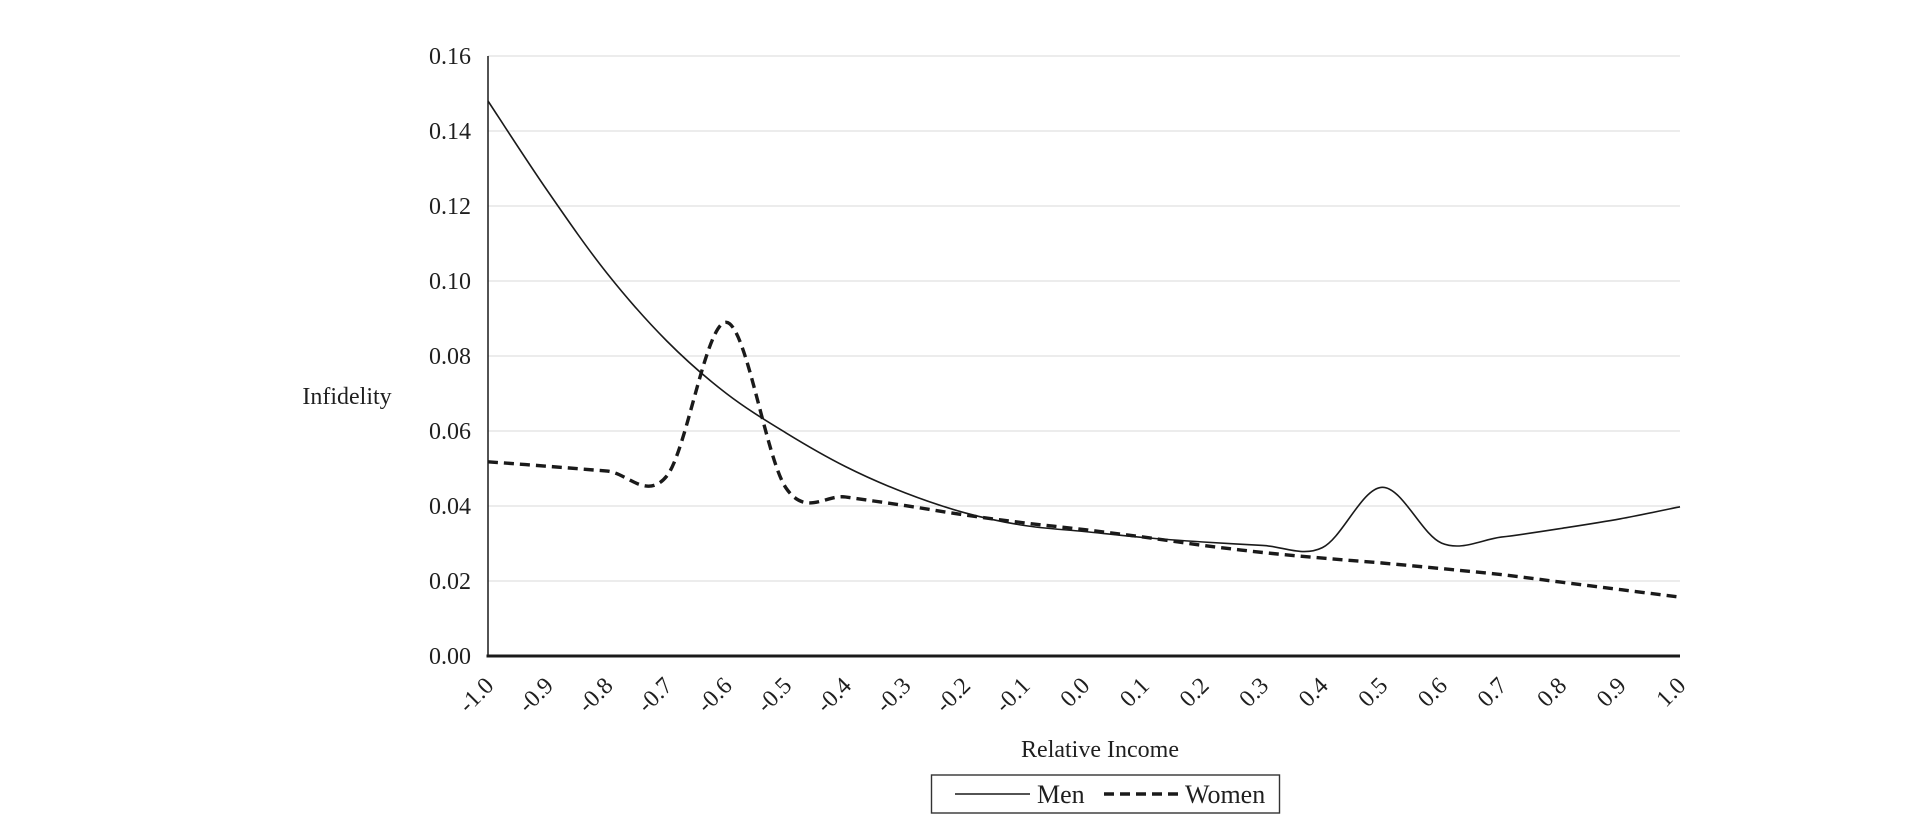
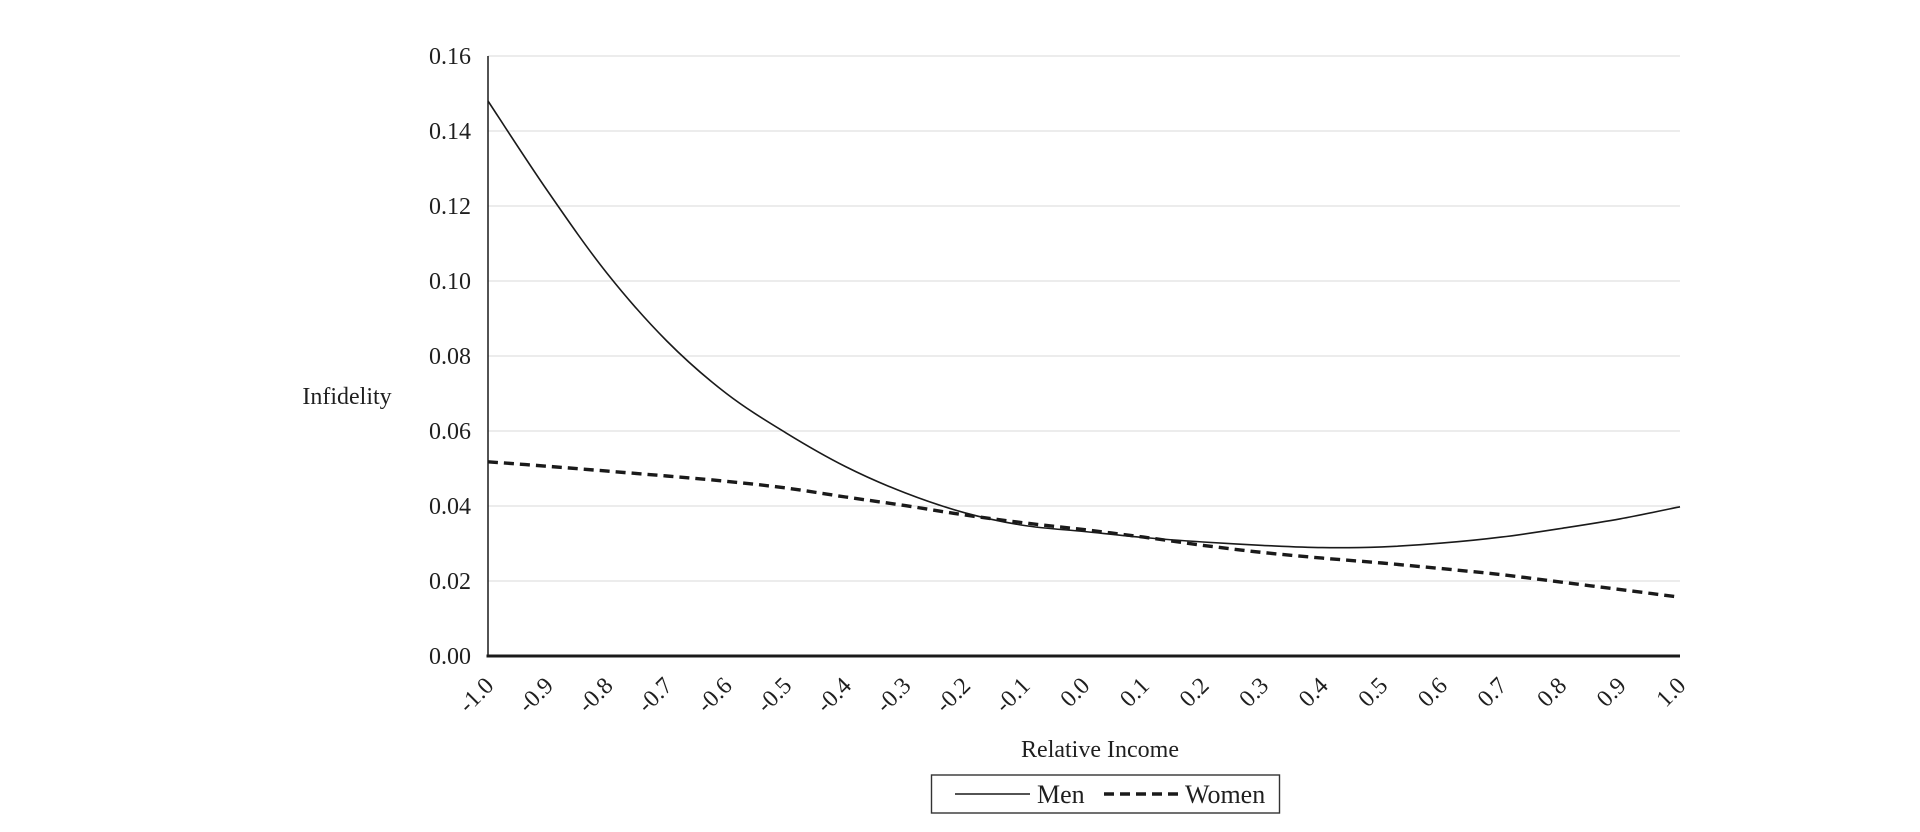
Women/-0.6: 0.089 -> 0.047
Men/0.5: 0.045 -> 0.029
